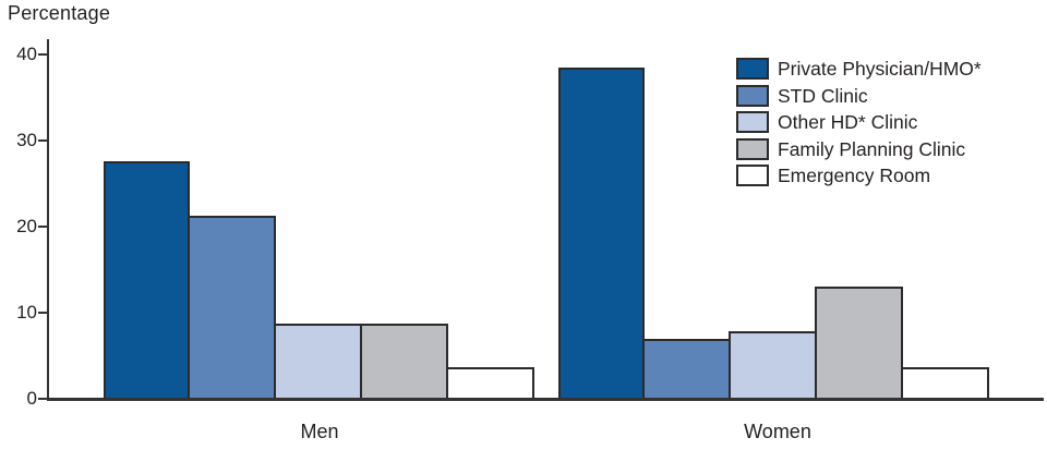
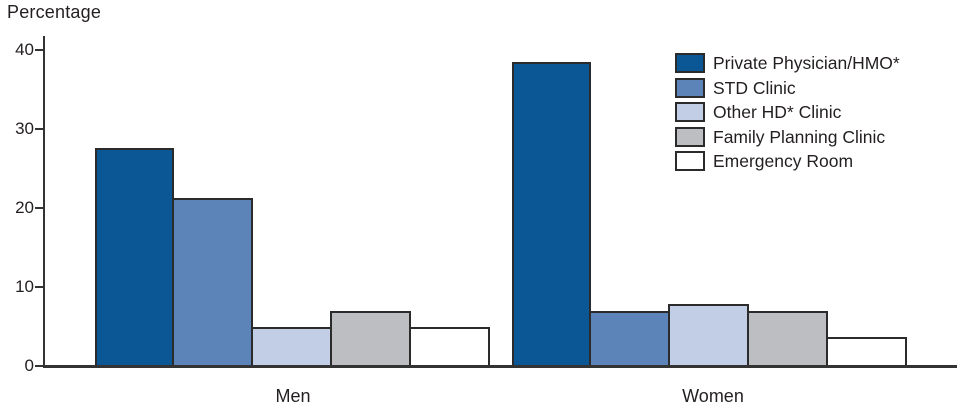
Other HD* Clinic/Men: 9 -> 5
Family Planning Clinic/Men: 9 -> 7
Emergency Room/Men: 4 -> 5
Family Planning Clinic/Women: 13 -> 7
